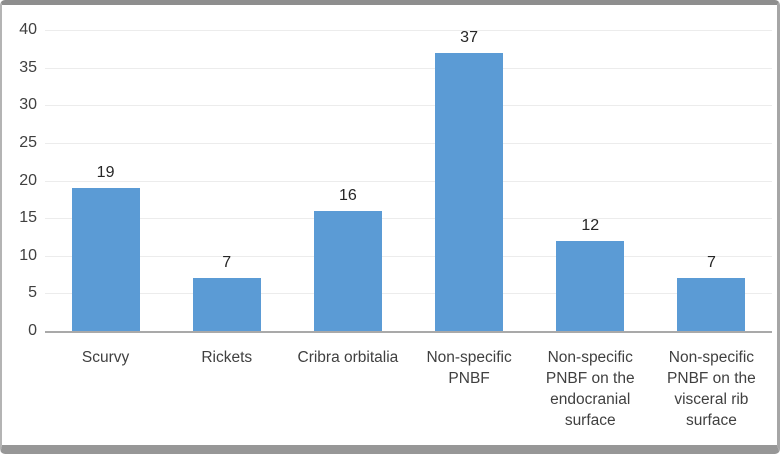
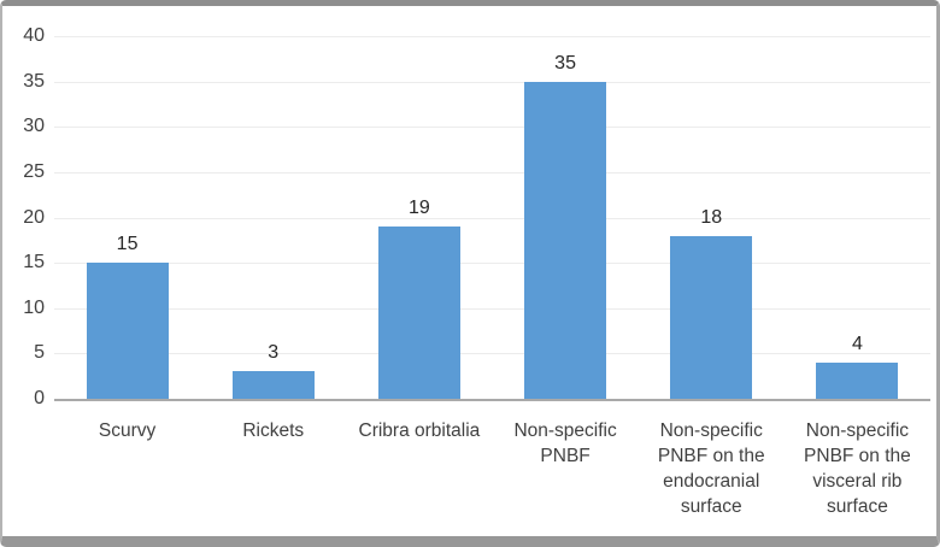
Scurvy: 19 -> 15
Rickets: 7 -> 3
Cribra orbitalia: 16 -> 19
Non-specific PNBF: 37 -> 35
Non-specific PNBF on the endocranial surface: 12 -> 18
Non-specific PNBF on the visceral rib surface: 7 -> 4
